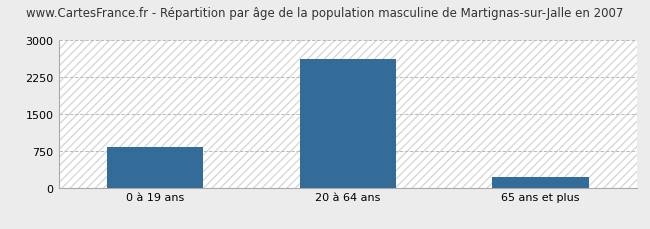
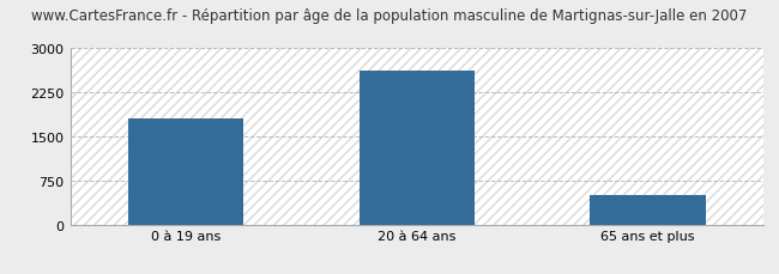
0 à 19 ans: 820 -> 1800
65 ans et plus: 210 -> 500
